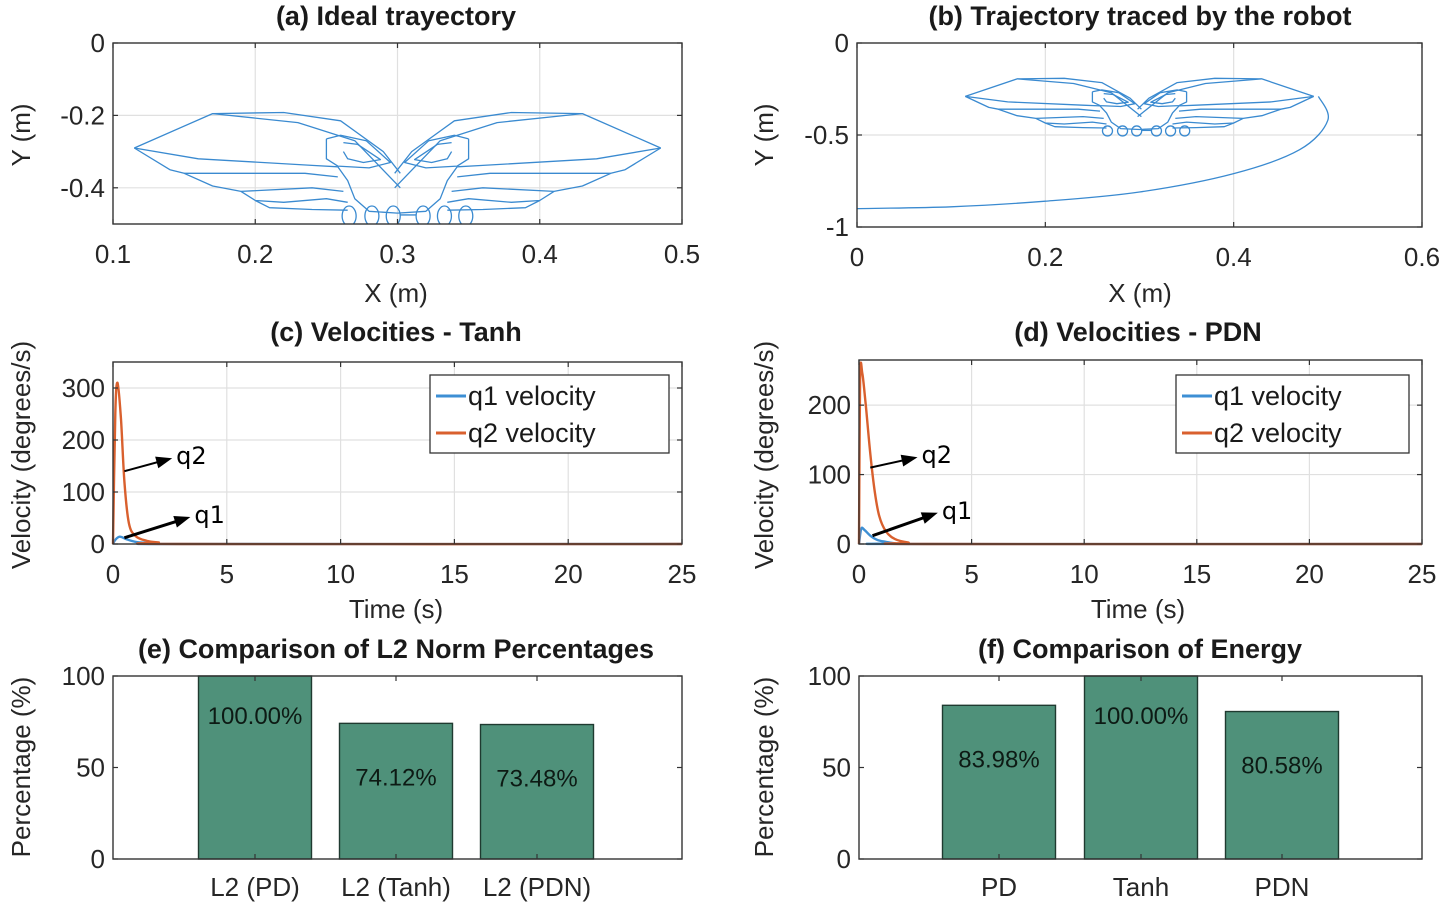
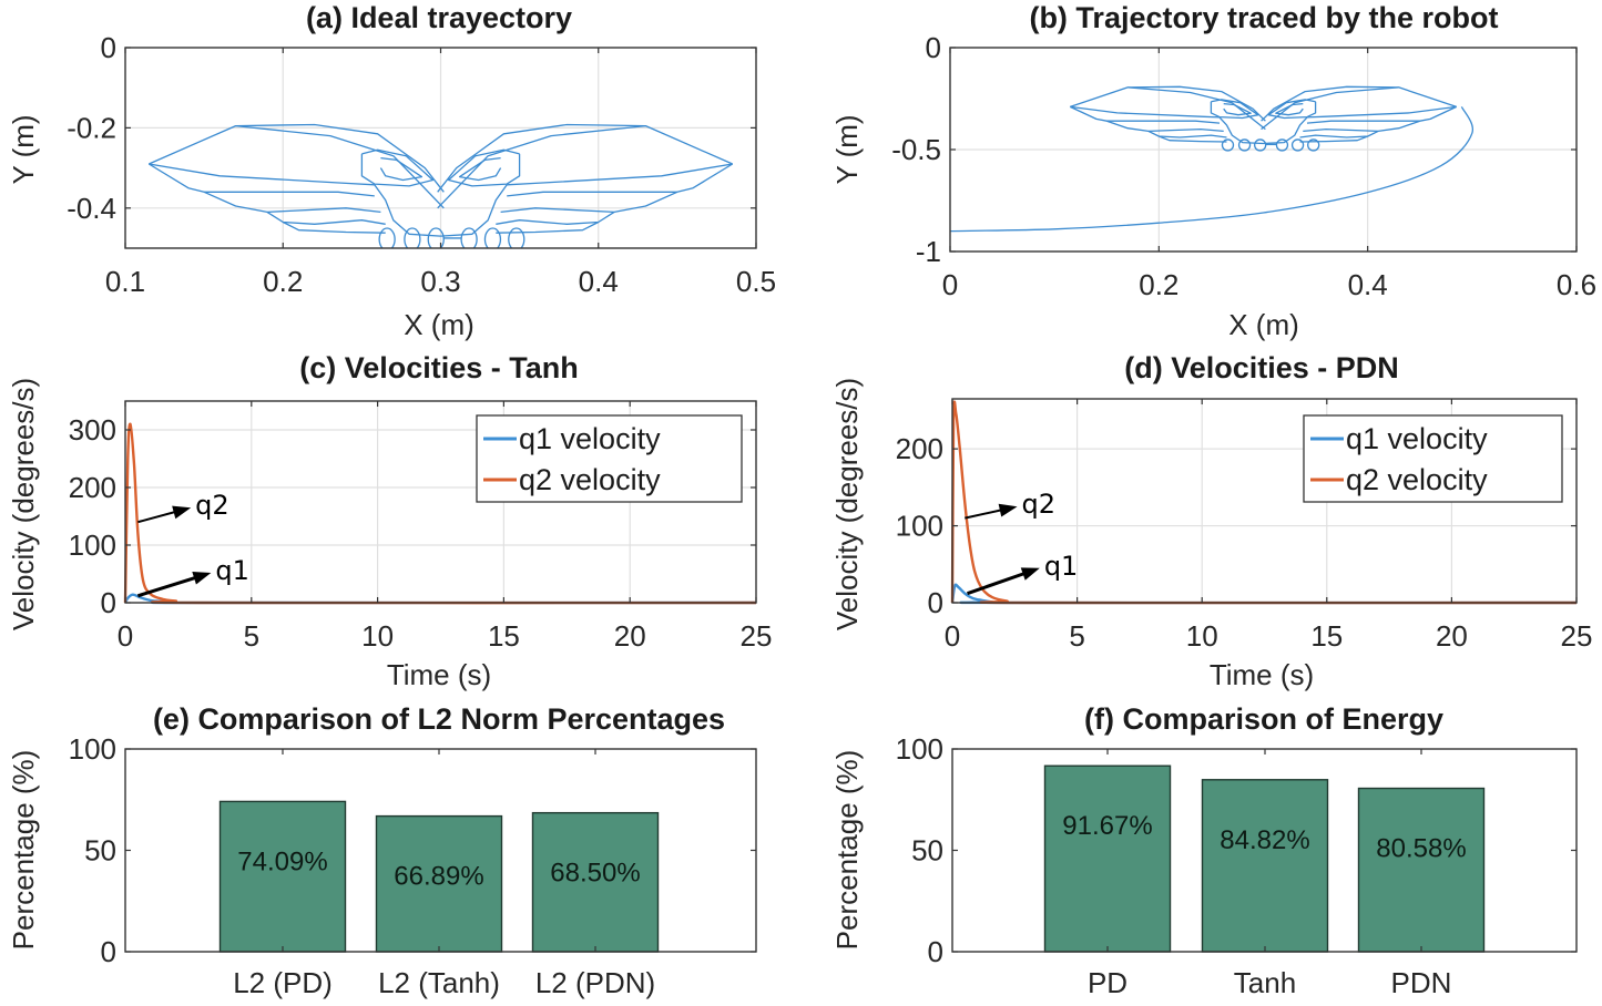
(e) Comparison of L2 Norm Percentages/L2 (PD): 100.00% -> 74.09%
(e) Comparison of L2 Norm Percentages/L2 (Tanh): 74.12% -> 66.89%
(e) Comparison of L2 Norm Percentages/L2 (PDN): 73.48% -> 68.50%
(f) Comparison of Energy/PD: 83.98% -> 91.67%
(f) Comparison of Energy/Tanh: 100.00% -> 84.82%
